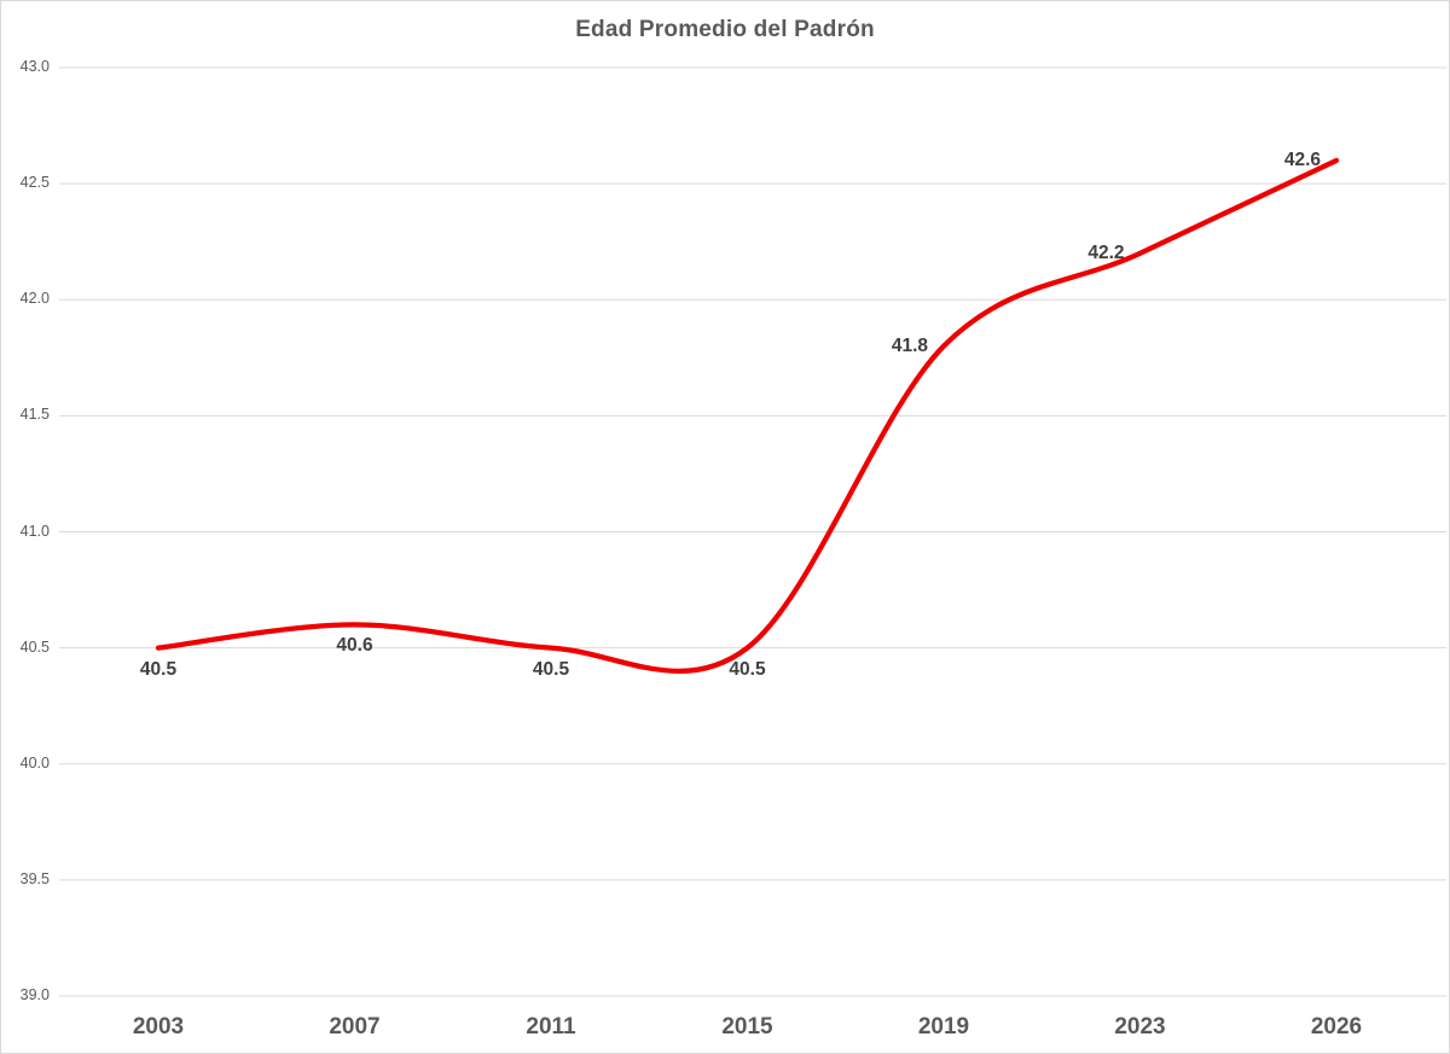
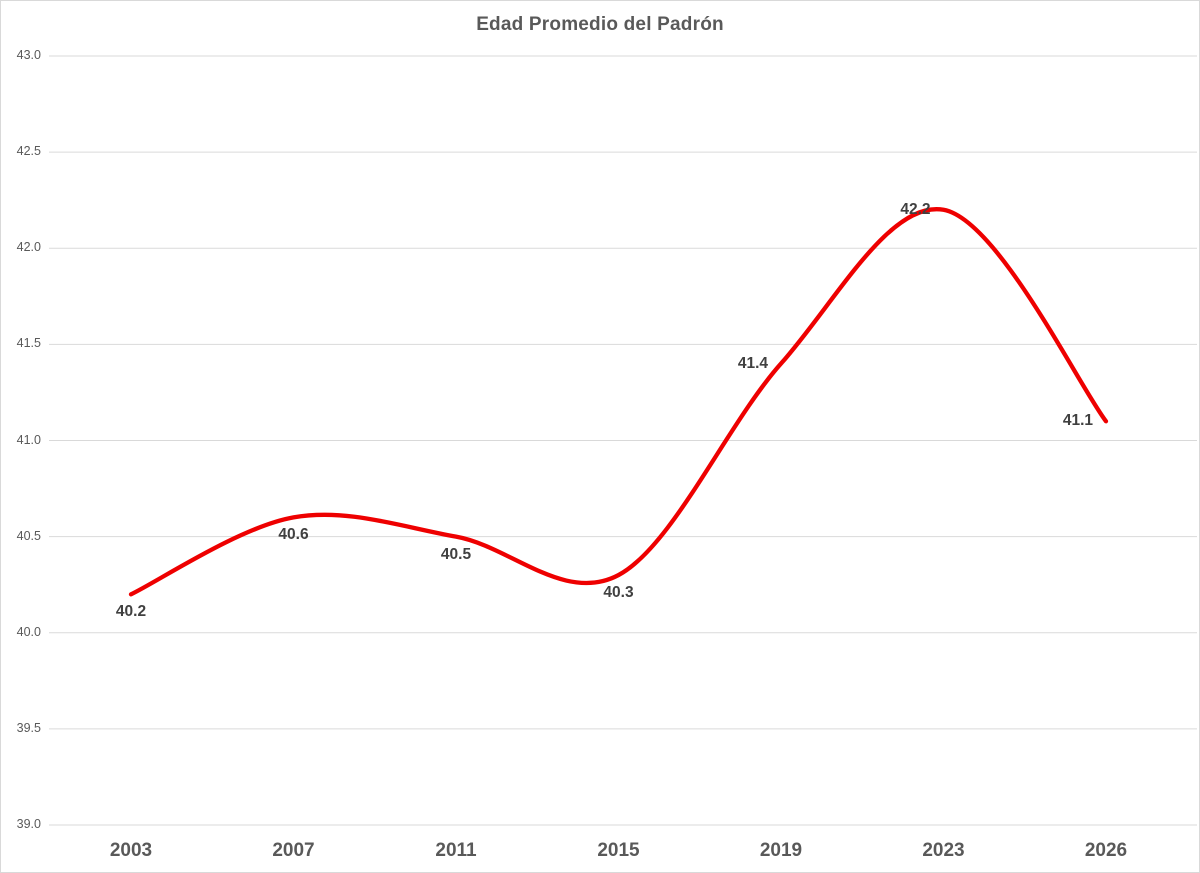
2003: 40.5 -> 40.2
2015: 40.5 -> 40.3
2019: 41.8 -> 41.4
2026: 42.6 -> 41.1
